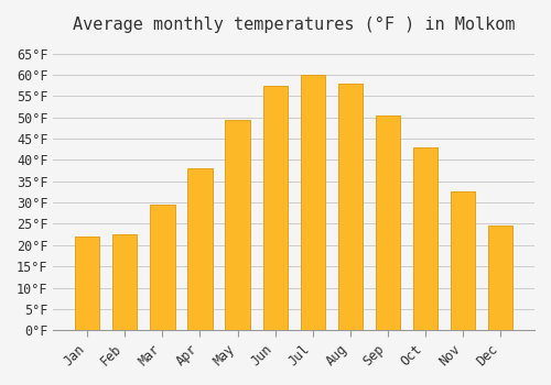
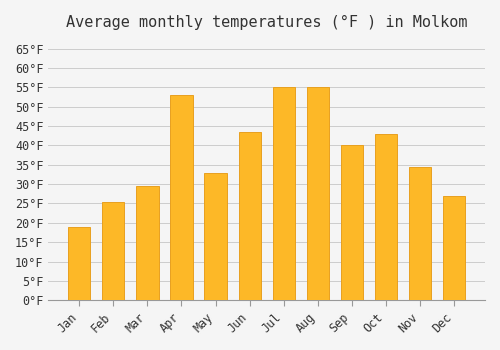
Jan: 22.0°F -> 19.0°F
Feb: 22.5°F -> 25.5°F
Apr: 38.0°F -> 53.0°F
May: 49.5°F -> 33.0°F
Jun: 57.5°F -> 43.5°F
Jul: 60.0°F -> 55.0°F
Aug: 58.0°F -> 55.0°F
Sep: 50.5°F -> 40.0°F
Nov: 32.5°F -> 34.5°F
Dec: 24.5°F -> 27.0°F
